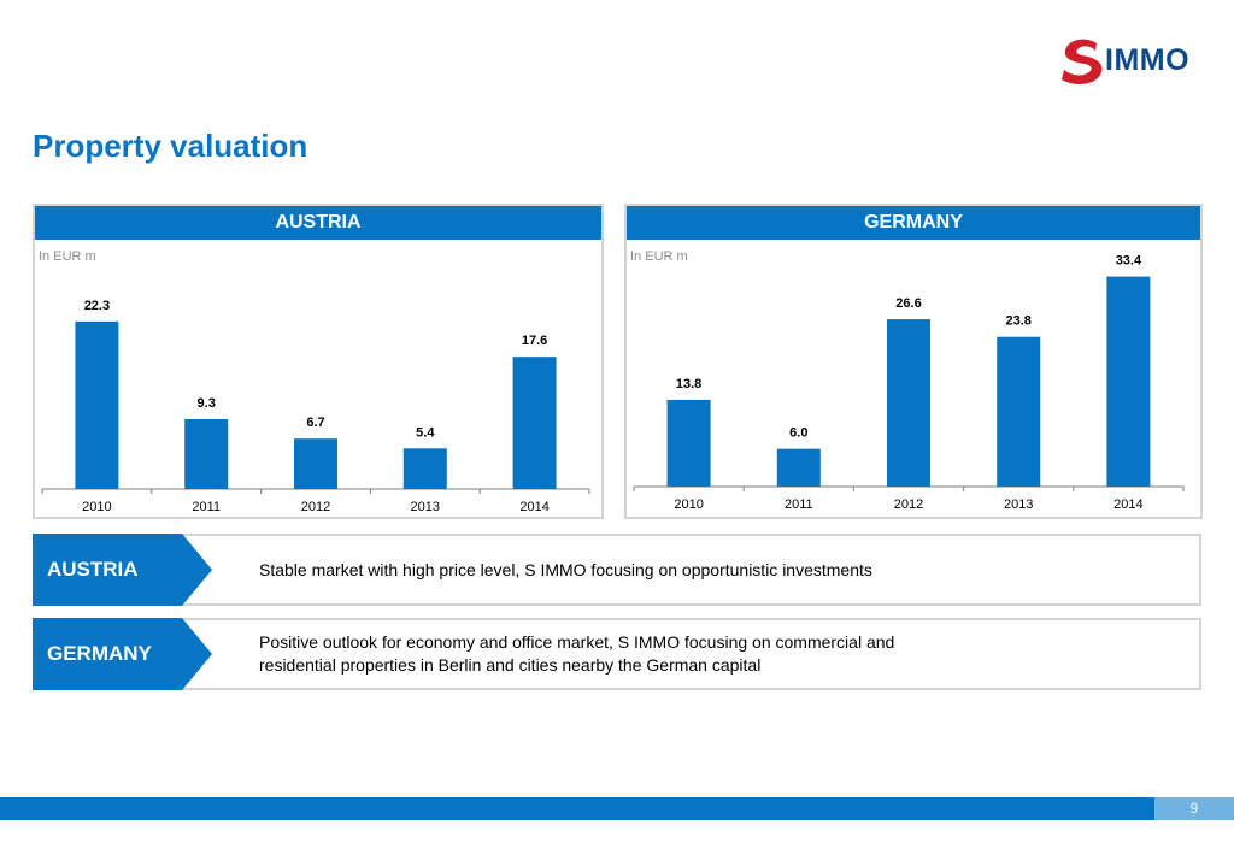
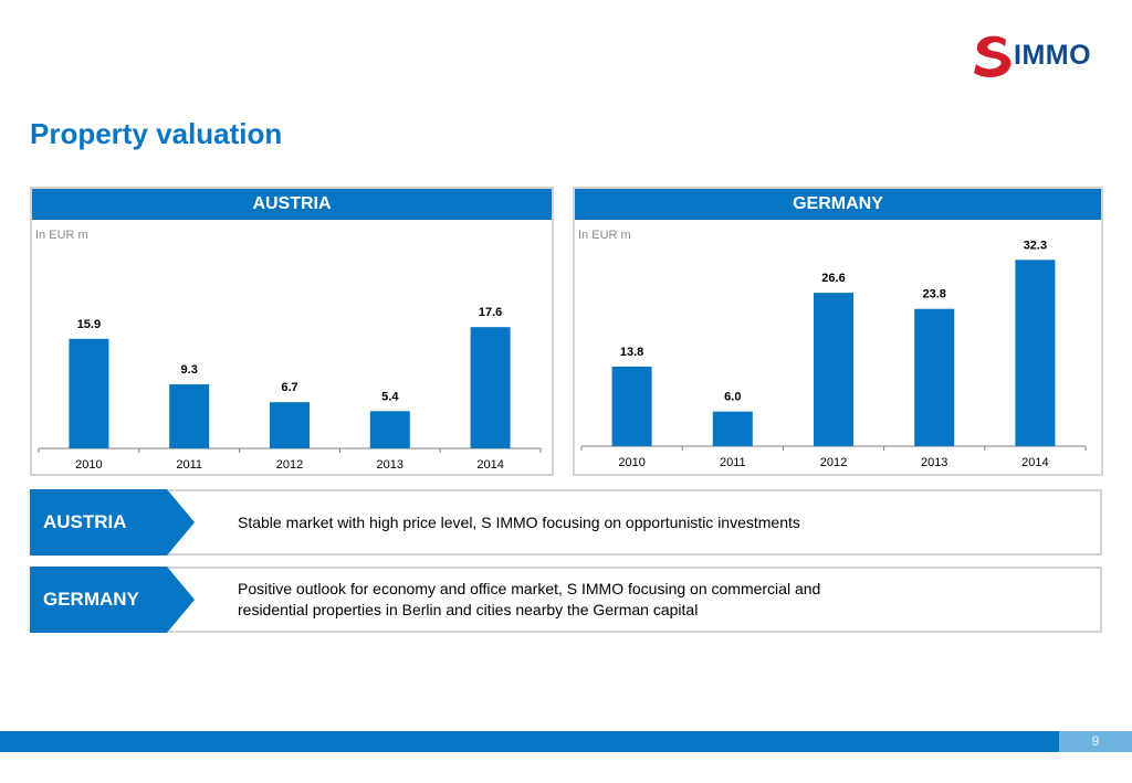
AUSTRIA/2010: 22.3 -> 15.9
GERMANY/2014: 33.4 -> 32.3
